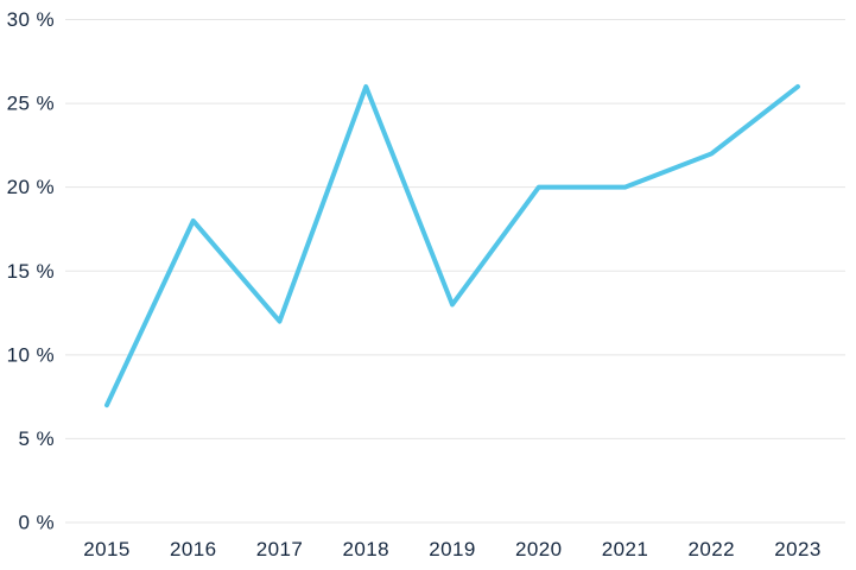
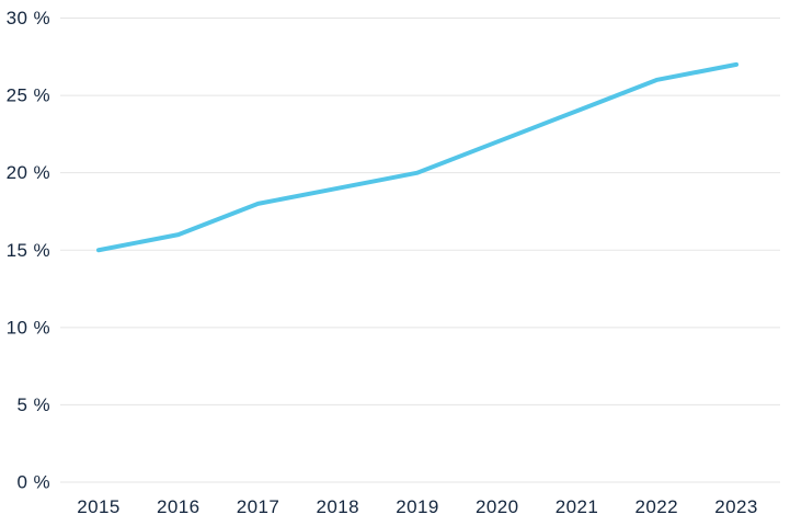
2015: 7% -> 15%
2016: 18% -> 16%
2017: 12% -> 18%
2018: 26% -> 19%
2019: 13% -> 20%
2020: 20% -> 22%
2021: 20% -> 24%
2022: 22% -> 26%
2023: 26% -> 27%
